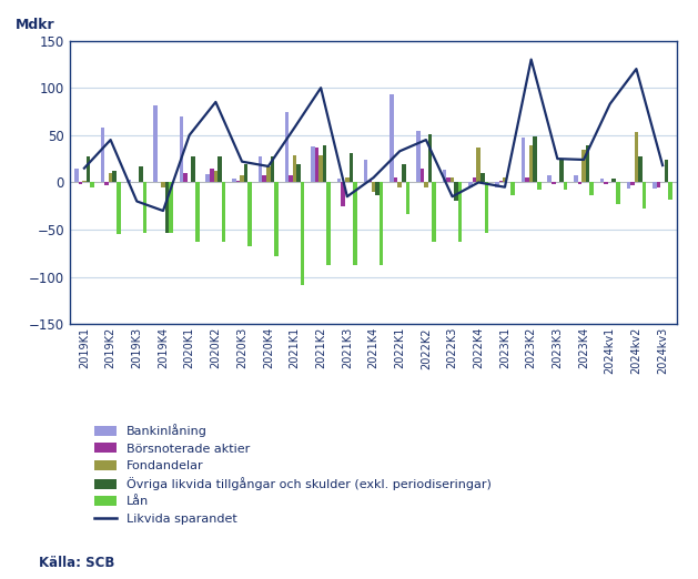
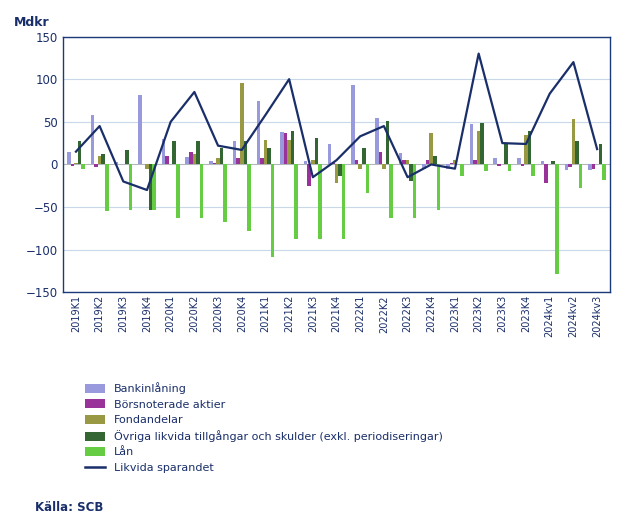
Bankinlåning/2020K1: 70 -> 30
Fondandelar/2020K4: 17 -> 96
Fondandelar/2021K4: -10 -> -22
Börsnoterade aktier/2024kv1: -2 -> -22
Lån/2024kv1: -23 -> -128
